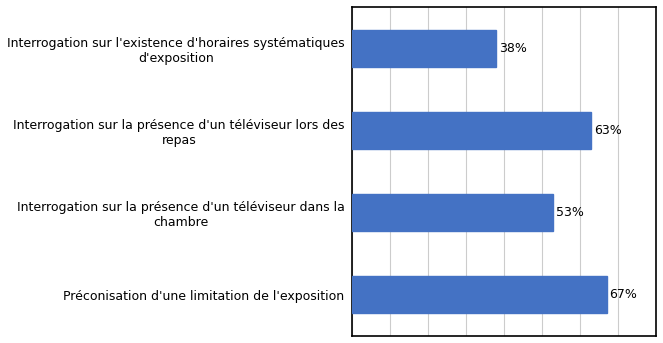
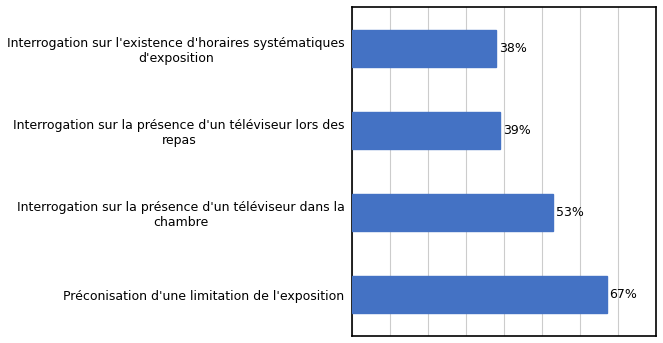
Interrogation sur la présence d'un téléviseur lors des repas: 63% -> 39%
